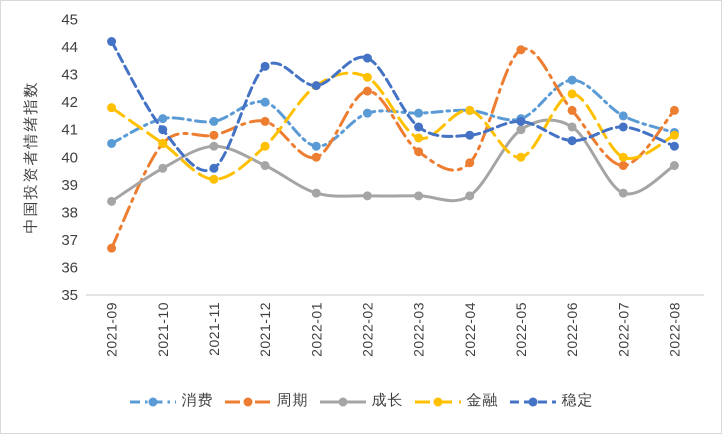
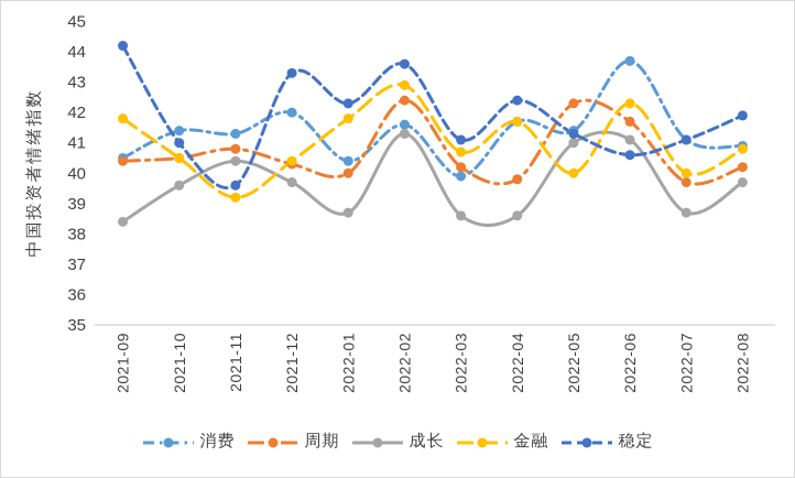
周期/2021-09: 36.7 -> 40.4
周期/2021-12: 41.3 -> 40.3
金融/2022-01: 42.6 -> 41.8
稳定/2022-01: 42.6 -> 42.3
成长/2022-02: 38.6 -> 41.3
消费/2022-03: 41.6 -> 39.9
稳定/2022-04: 40.8 -> 42.4
周期/2022-05: 43.9 -> 42.3
消费/2022-06: 42.8 -> 43.7
消费/2022-07: 41.5 -> 41.1
周期/2022-08: 41.7 -> 40.2
稳定/2022-08: 40.4 -> 41.9
